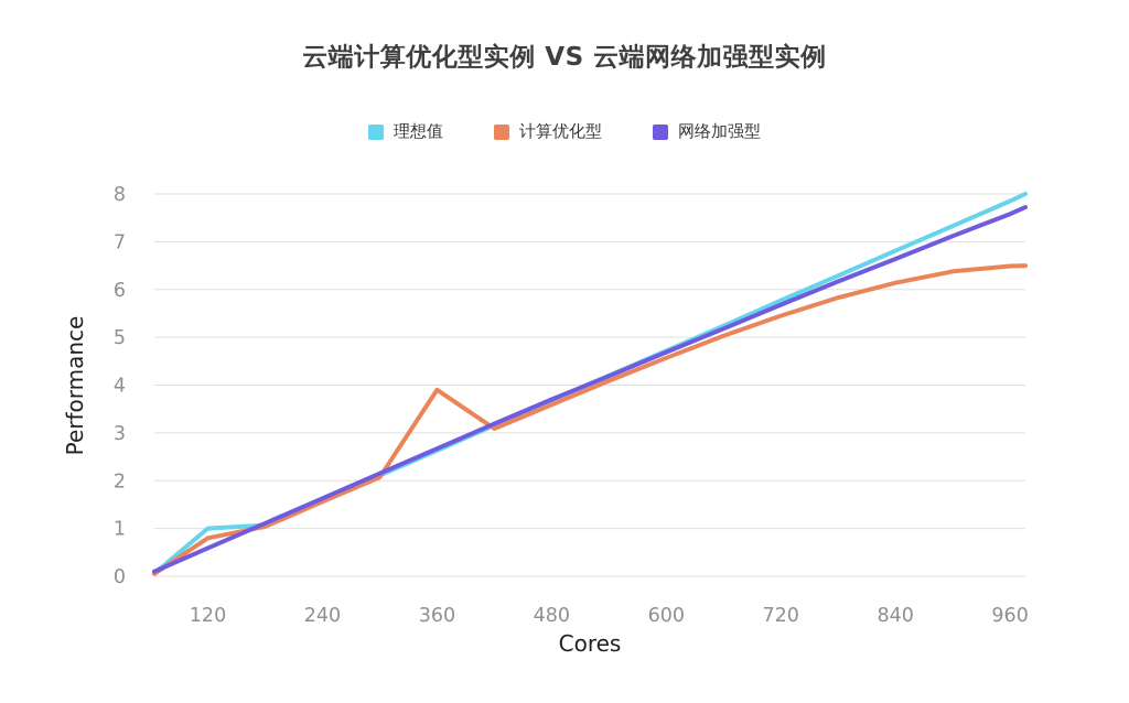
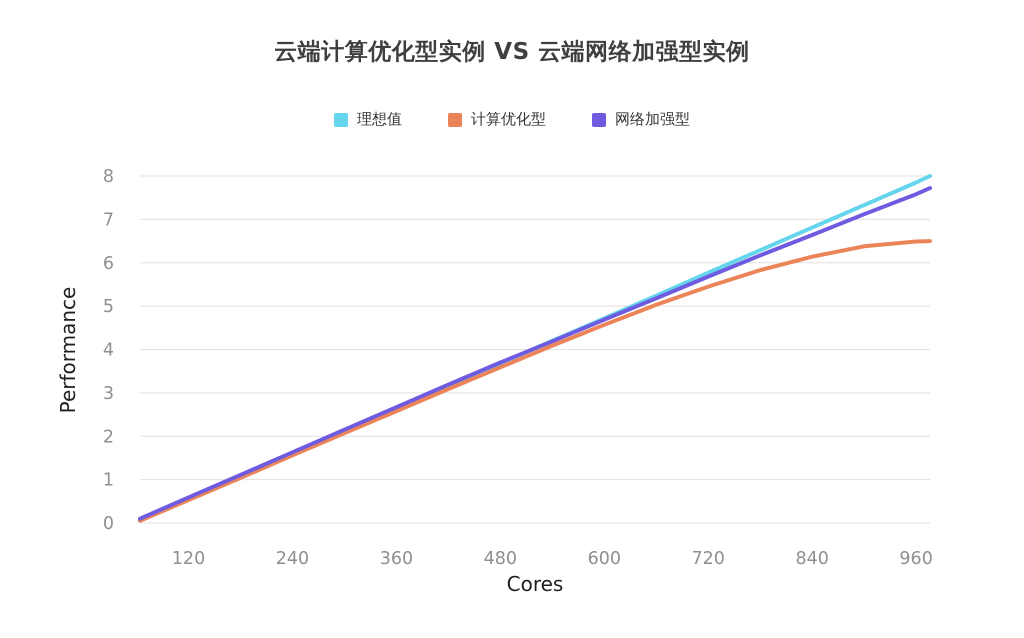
理想值/120: 1.0 -> 0.6
计算优化型/120: 0.8 -> 0.5
计算优化型/360: 3.9 -> 2.6
